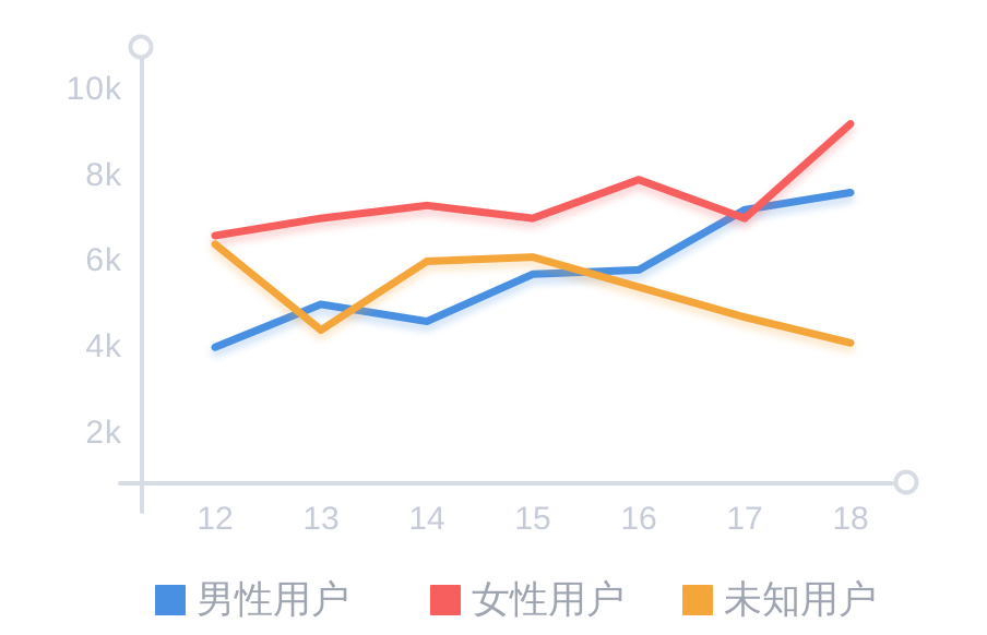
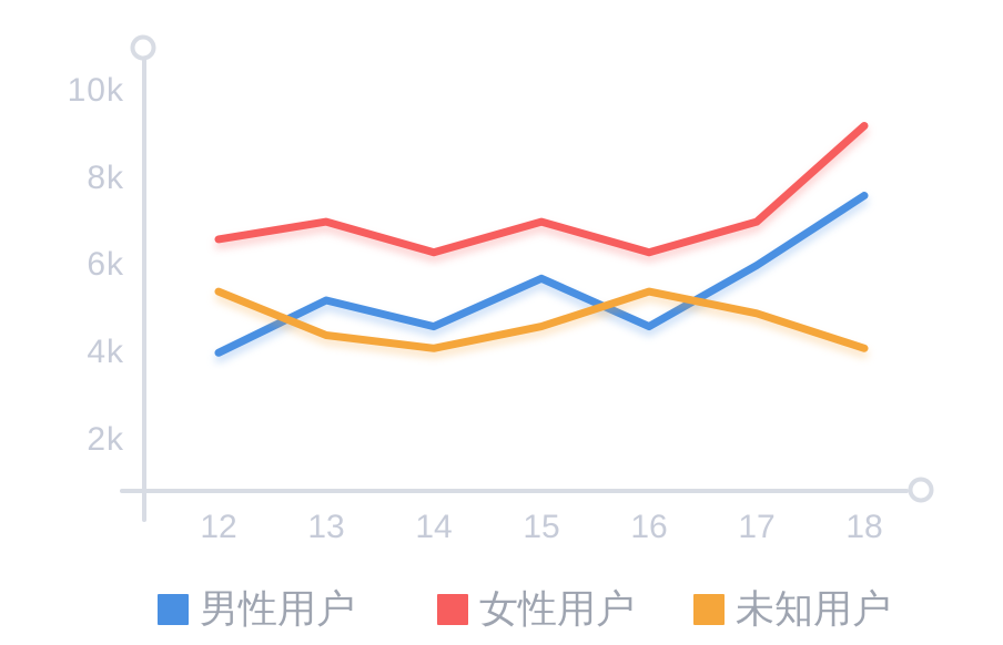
未知用户/12: 6.4k -> 5.4k
男性用户/13: 5.0k -> 5.2k
女性用户/14: 7.3k -> 6.3k
未知用户/14: 6.0k -> 4.1k
未知用户/15: 6.1k -> 4.6k
男性用户/16: 5.8k -> 4.6k
女性用户/16: 7.9k -> 6.3k
男性用户/17: 7.2k -> 6.0k
未知用户/17: 4.7k -> 4.9k
